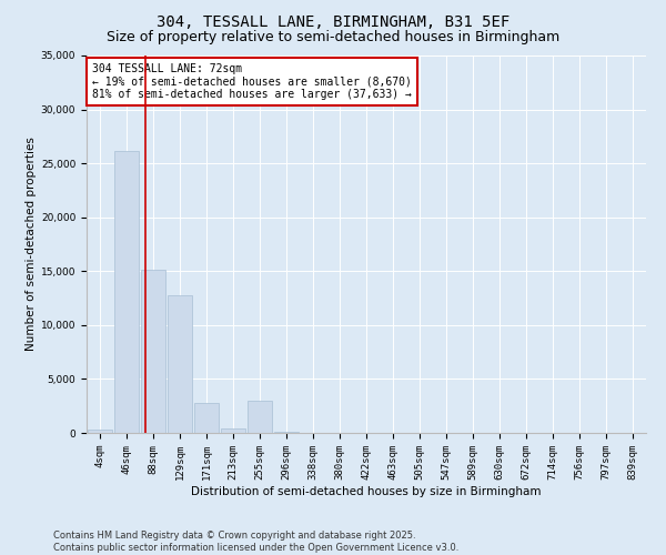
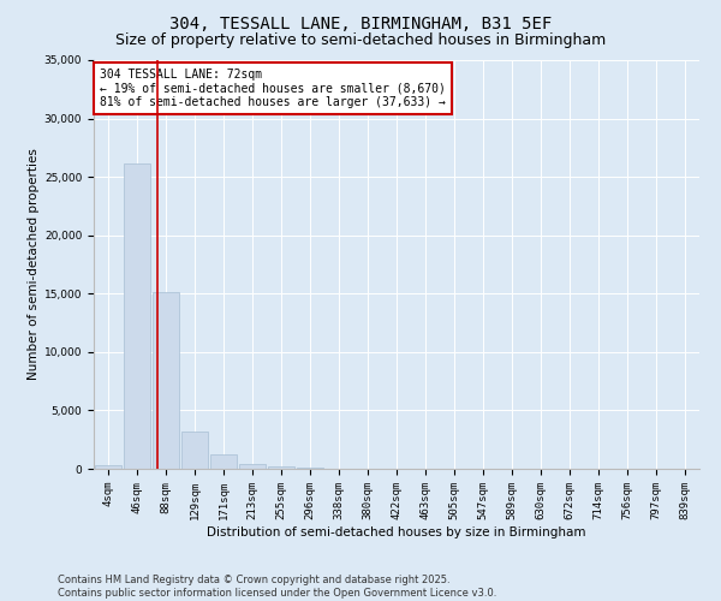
129sqm: 12,800 -> 3,200
171sqm: 2,800 -> 1,200
255sqm: 3,000 -> 200
